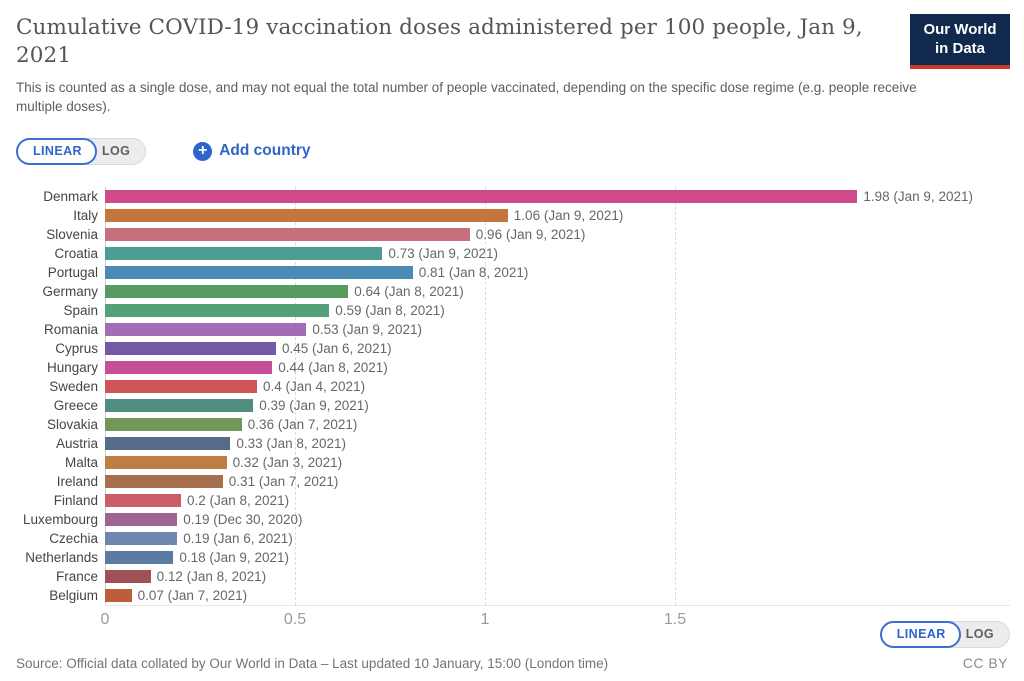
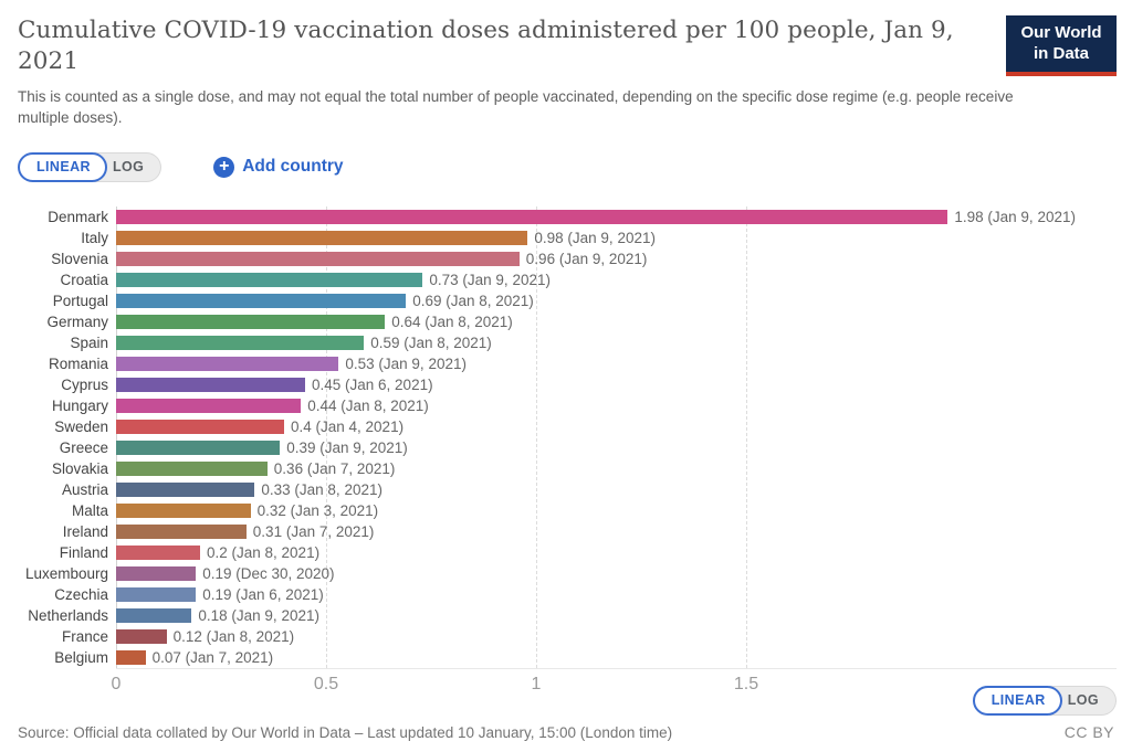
Italy: 1.06 -> 0.98
Portugal: 0.81 -> 0.69
